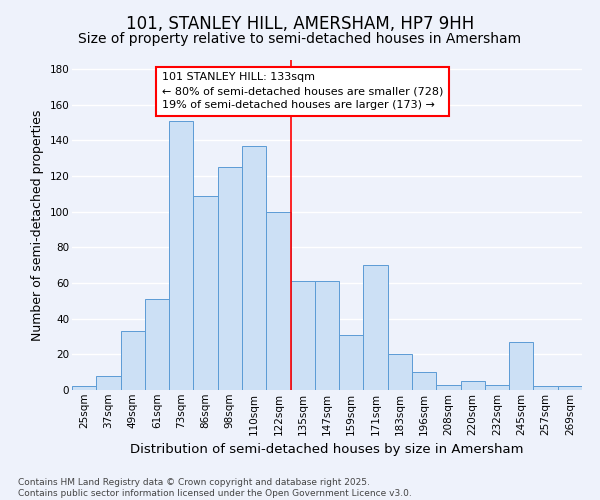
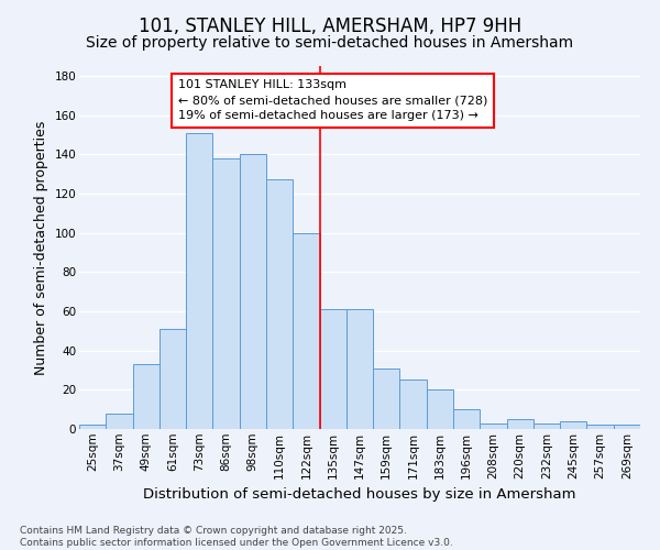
86sqm: 109 -> 138
98sqm: 125 -> 140
110sqm: 137 -> 127
171sqm: 70 -> 25
245sqm: 27 -> 4
